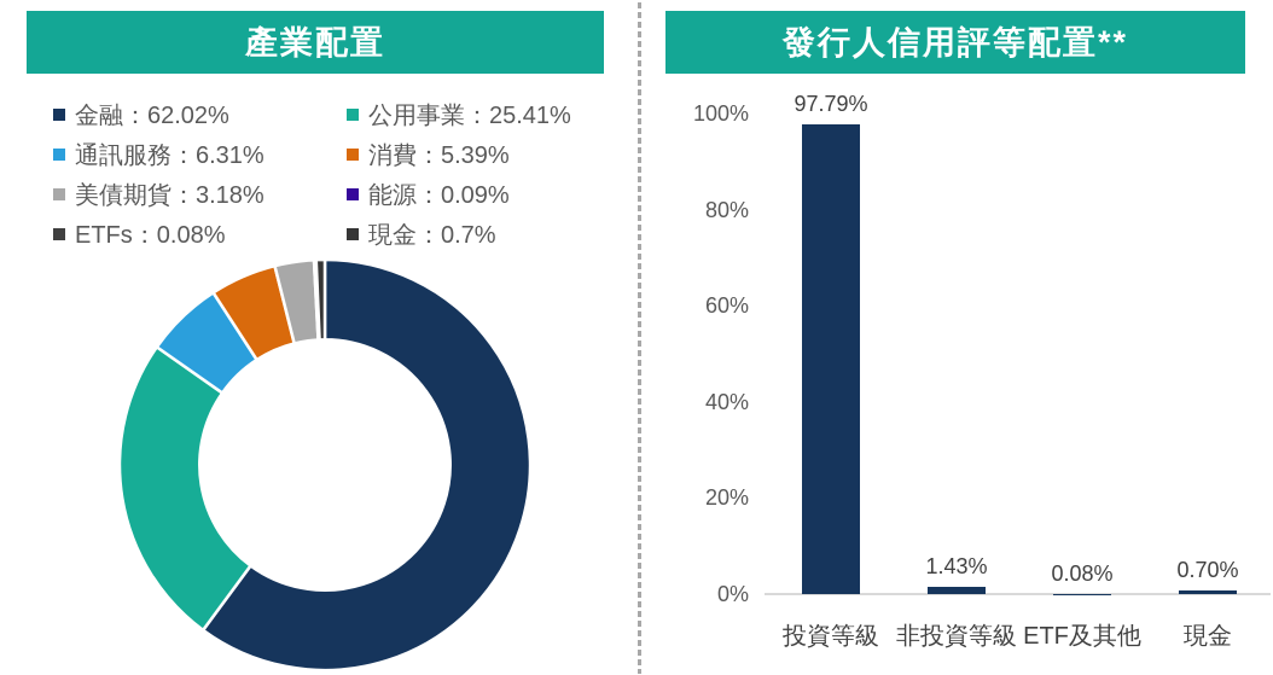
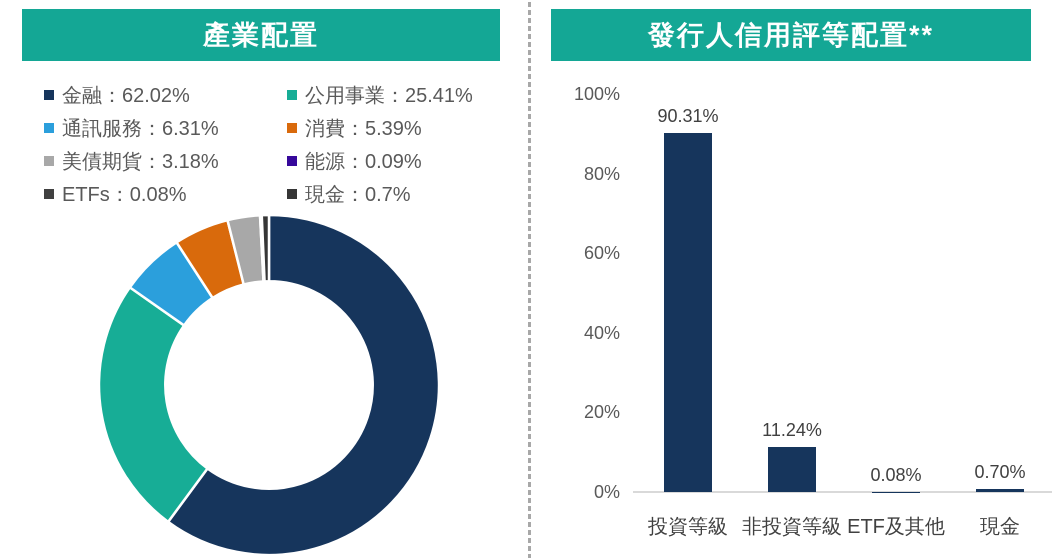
發行人信用評等配置**/投資等級: 97.79% -> 90.31%
發行人信用評等配置**/非投資等級: 1.43% -> 11.24%
